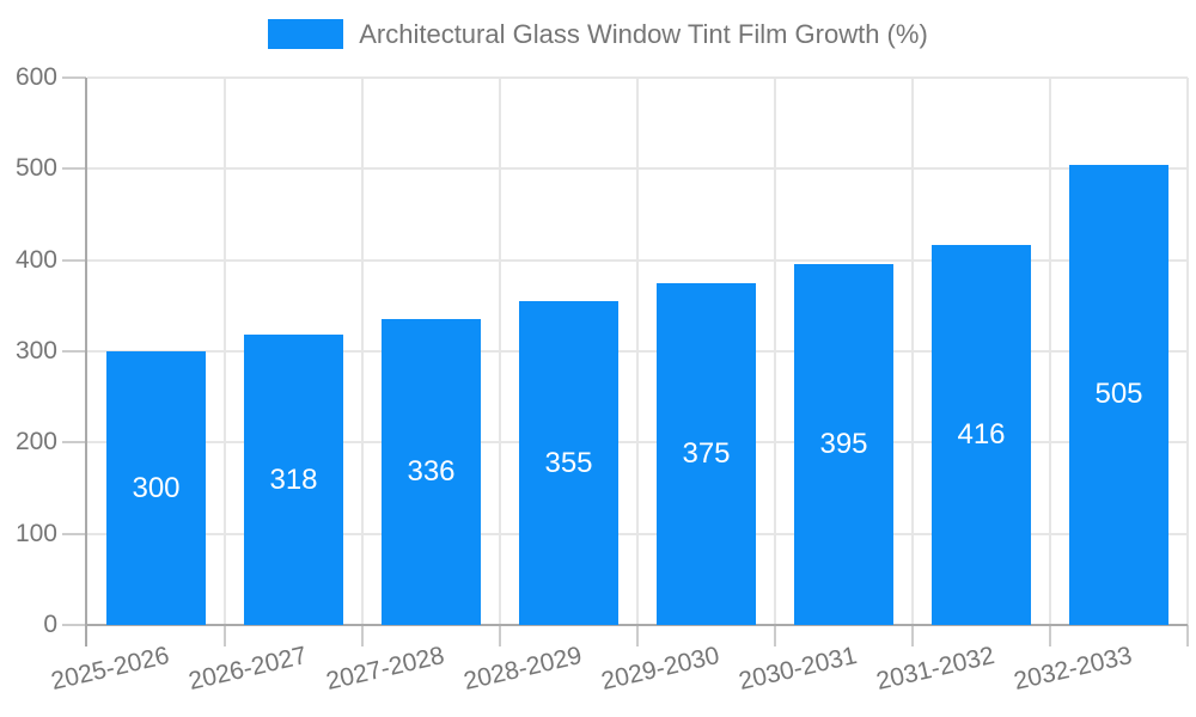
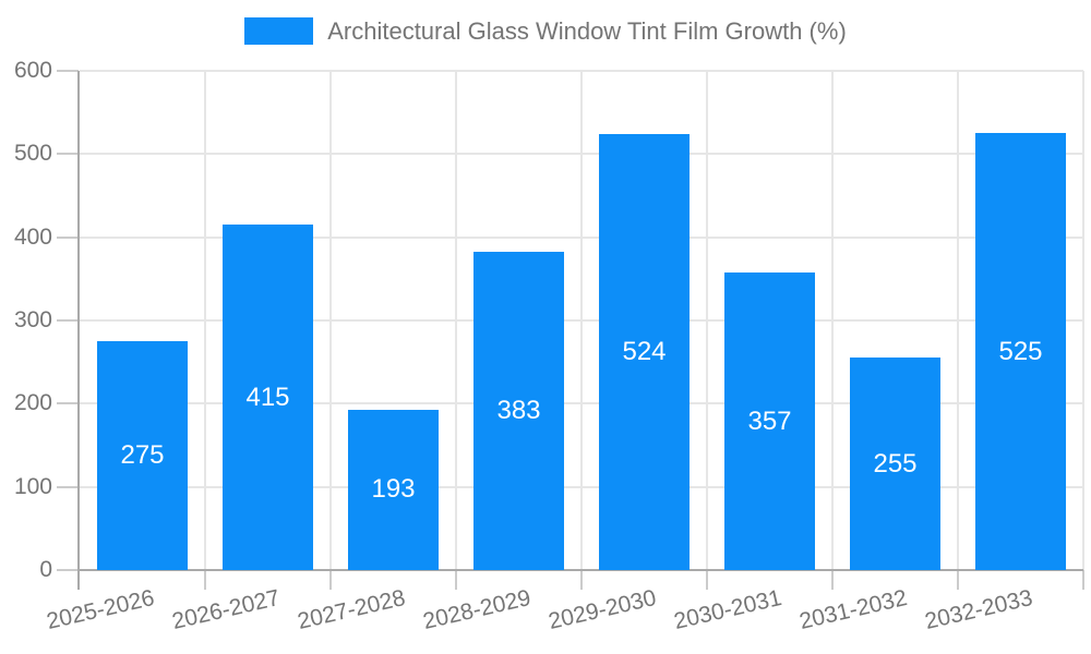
2025-2026: 300 -> 275
2026-2027: 318 -> 415
2027-2028: 336 -> 193
2028-2029: 355 -> 383
2029-2030: 375 -> 524
2030-2031: 395 -> 357
2031-2032: 416 -> 255
2032-2033: 505 -> 525
